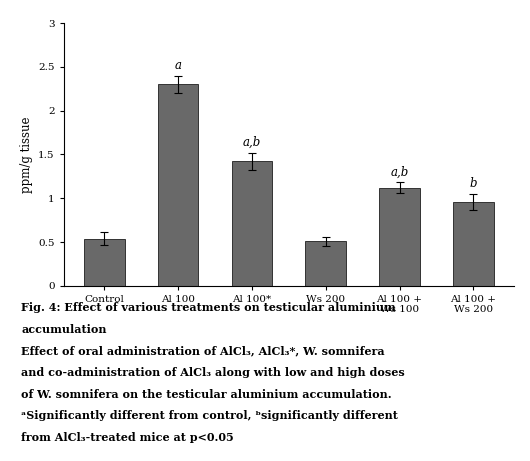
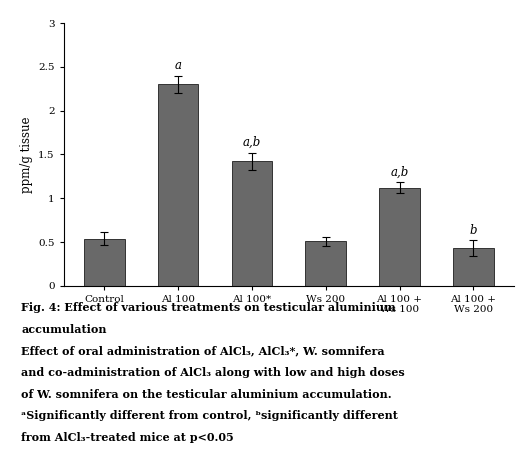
Al 100 + Ws 200: 0.96 -> 0.43
